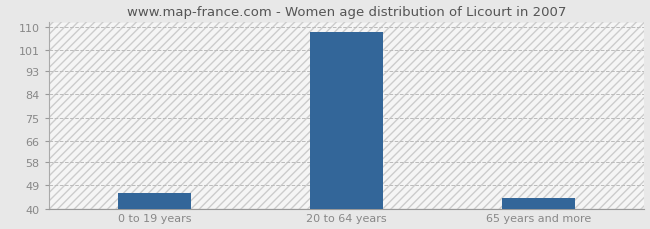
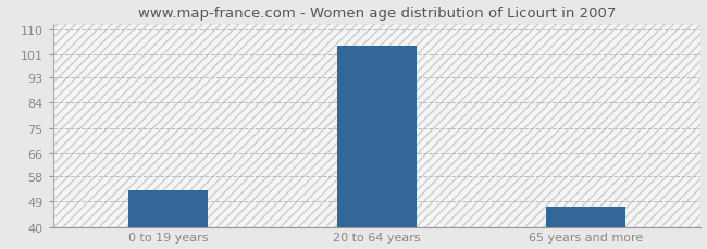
0 to 19 years: 46 -> 53
20 to 64 years: 108 -> 104
65 years and more: 44 -> 47
